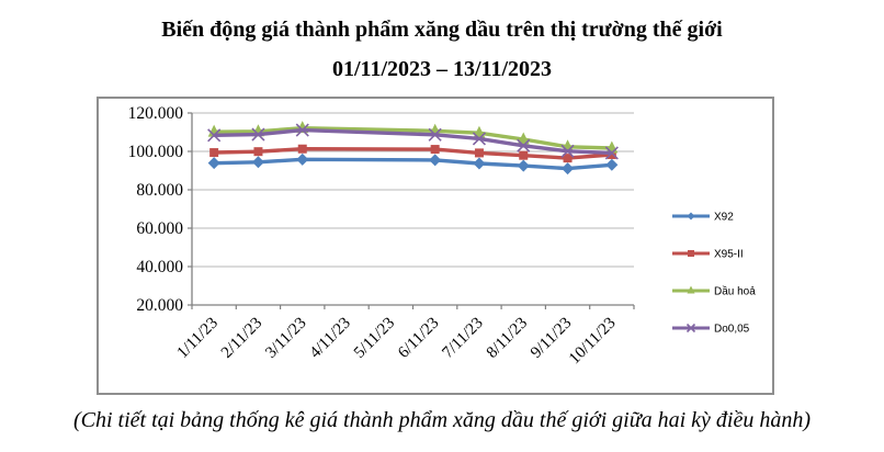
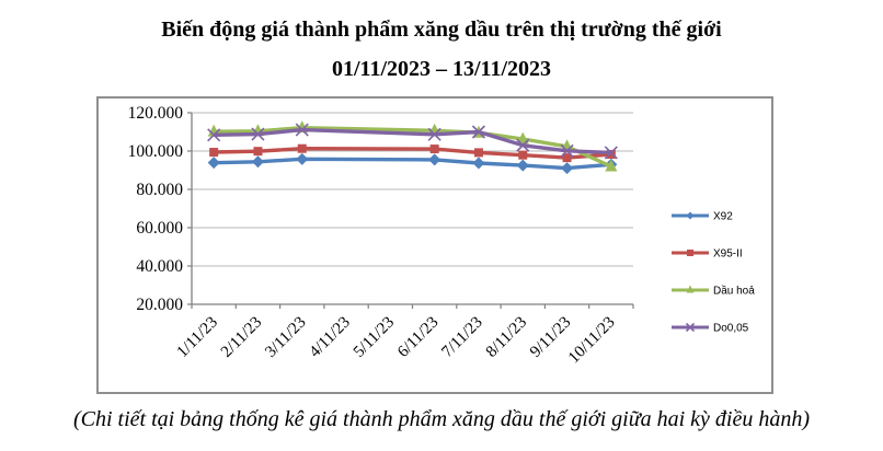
Do0,05/7/11/23: 107000 -> 110000
Dầu hoả/10/11/23: 102000 -> 92000
